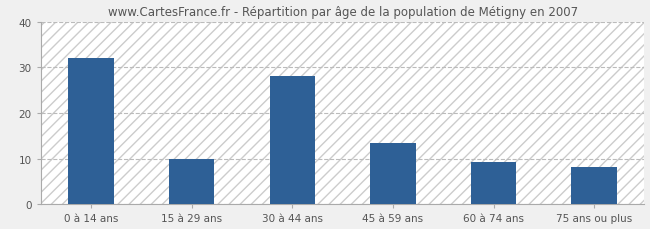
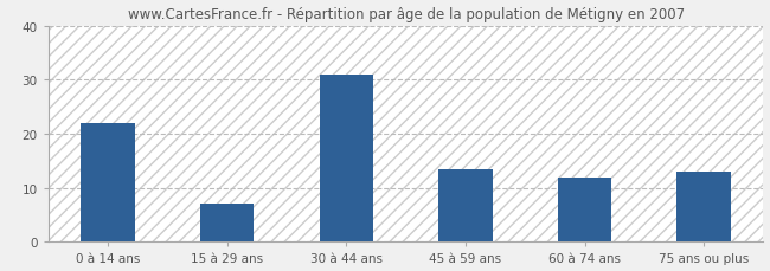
0 à 14 ans: 32.0 -> 22.0
15 à 29 ans: 10.0 -> 7.0
30 à 44 ans: 28.0 -> 31.0
60 à 74 ans: 9.3 -> 12.0
75 ans ou plus: 8.2 -> 13.0
